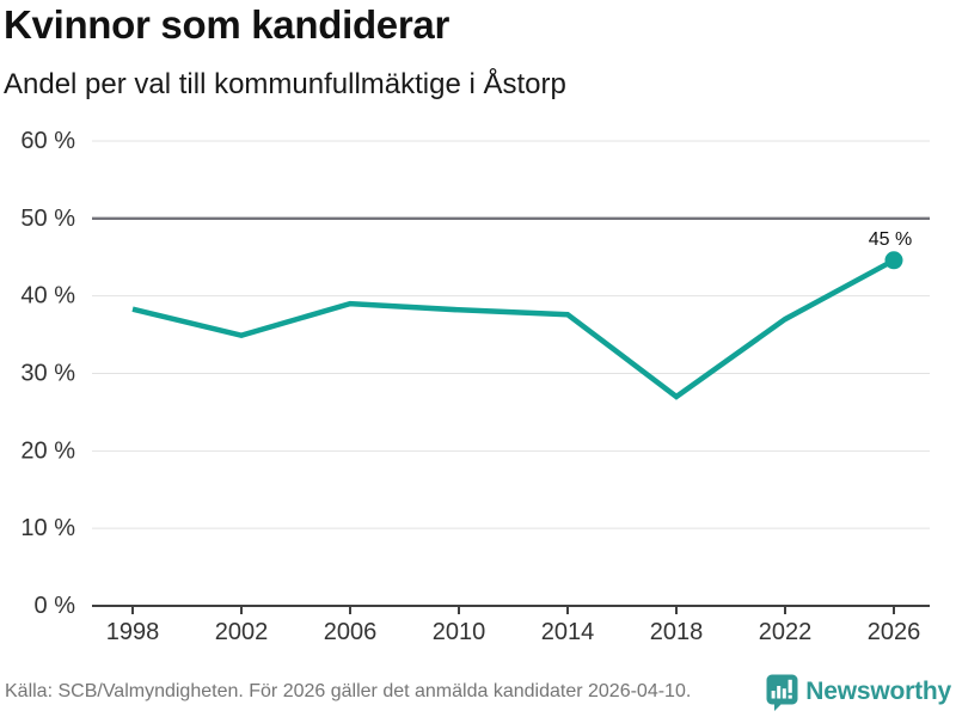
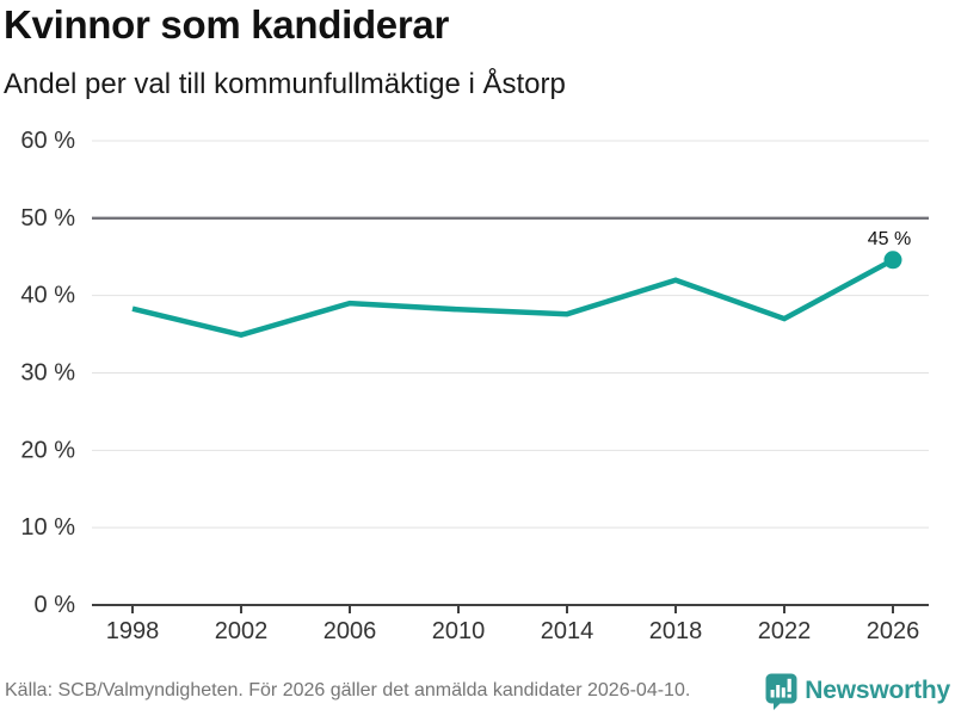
2018: 27% -> 42%
